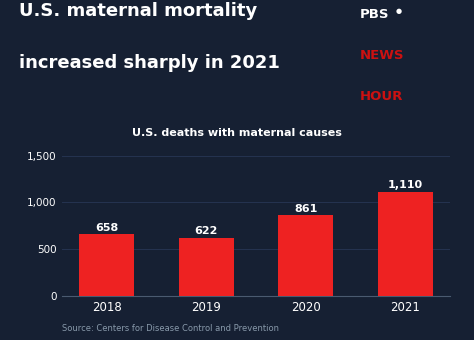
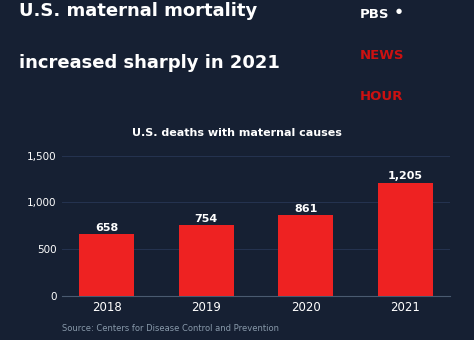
2019: 622 -> 754
2021: 1,110 -> 1,205
